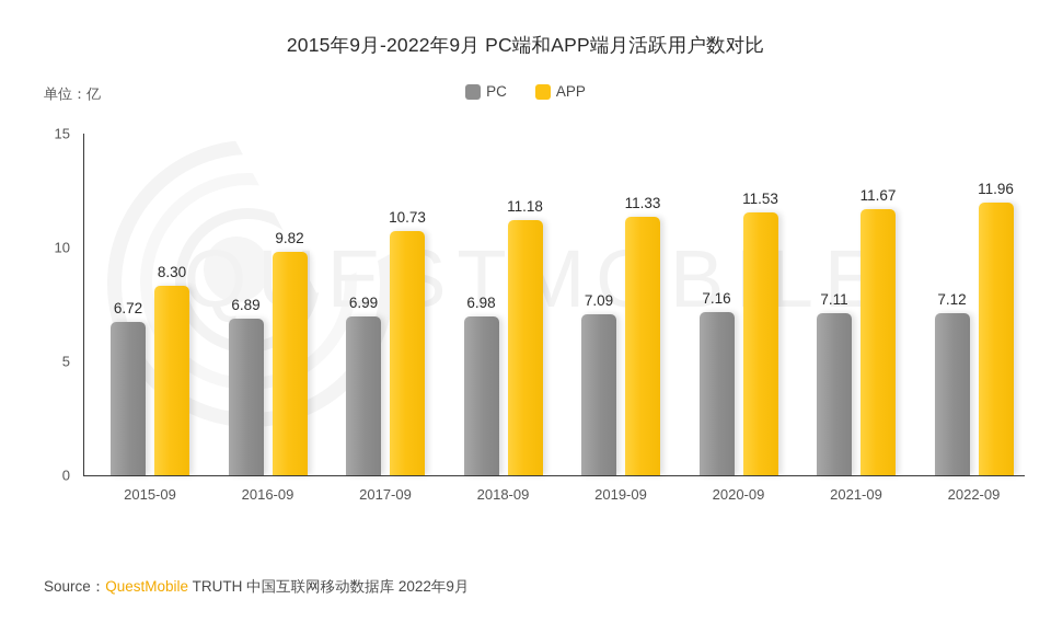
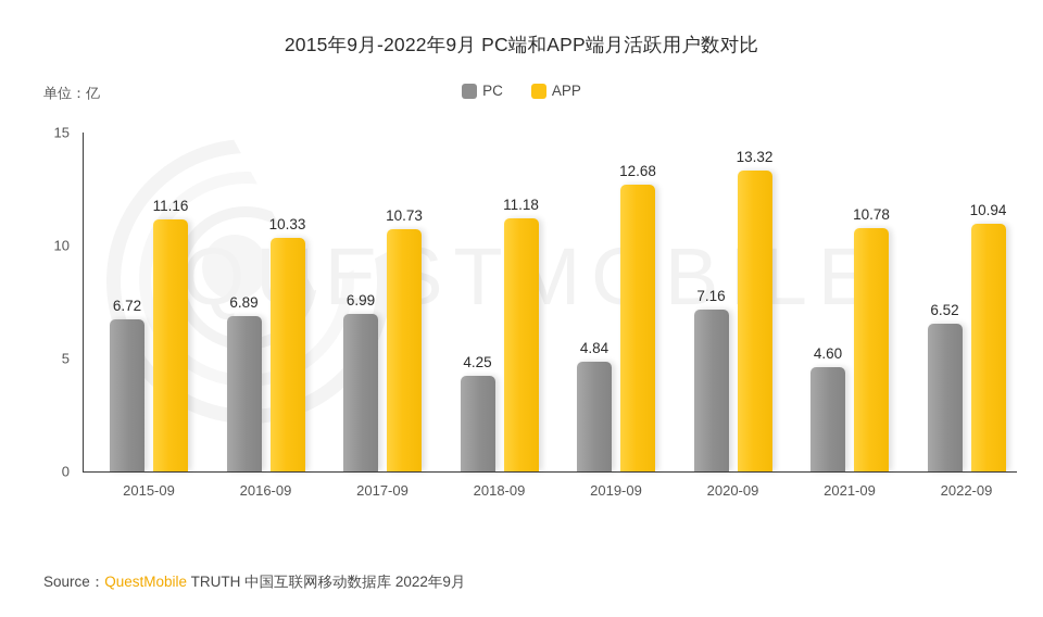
APP/2015-09: 8.30 -> 11.16
APP/2016-09: 9.82 -> 10.33
PC/2018-09: 6.98 -> 4.25
PC/2019-09: 7.09 -> 4.84
APP/2019-09: 11.33 -> 12.68
APP/2020-09: 11.53 -> 13.32
PC/2021-09: 7.11 -> 4.60
APP/2021-09: 11.67 -> 10.78
PC/2022-09: 7.12 -> 6.52
APP/2022-09: 11.96 -> 10.94
